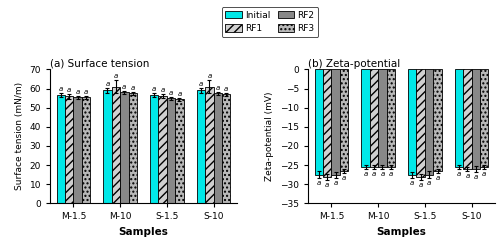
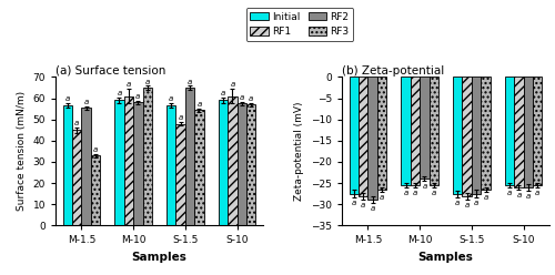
(a) Surface tension/RF1/M-1.5: 56 -> 45
(a) Surface tension/RF3/M-1.5: 56 -> 33
(a) Surface tension/RF3/M-10: 58 -> 65
(a) Surface tension/RF1/S-1.5: 56 -> 48
(a) Surface tension/RF2/S-1.5: 55 -> 65
(b) Zeta-potential/RF2/M-1.5: -27.5 -> -29.0
(b) Zeta-potential/RF2/M-10: -25.5 -> -24.0
